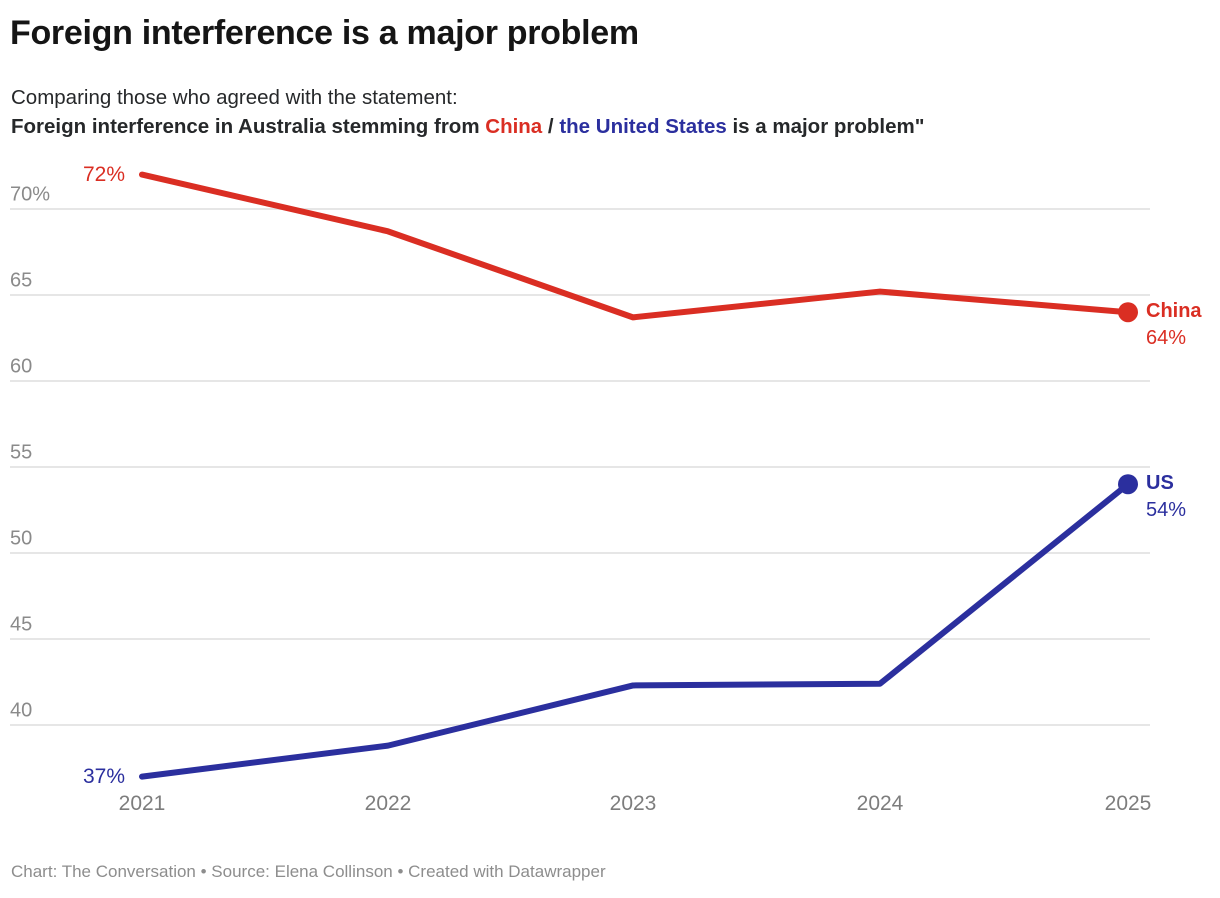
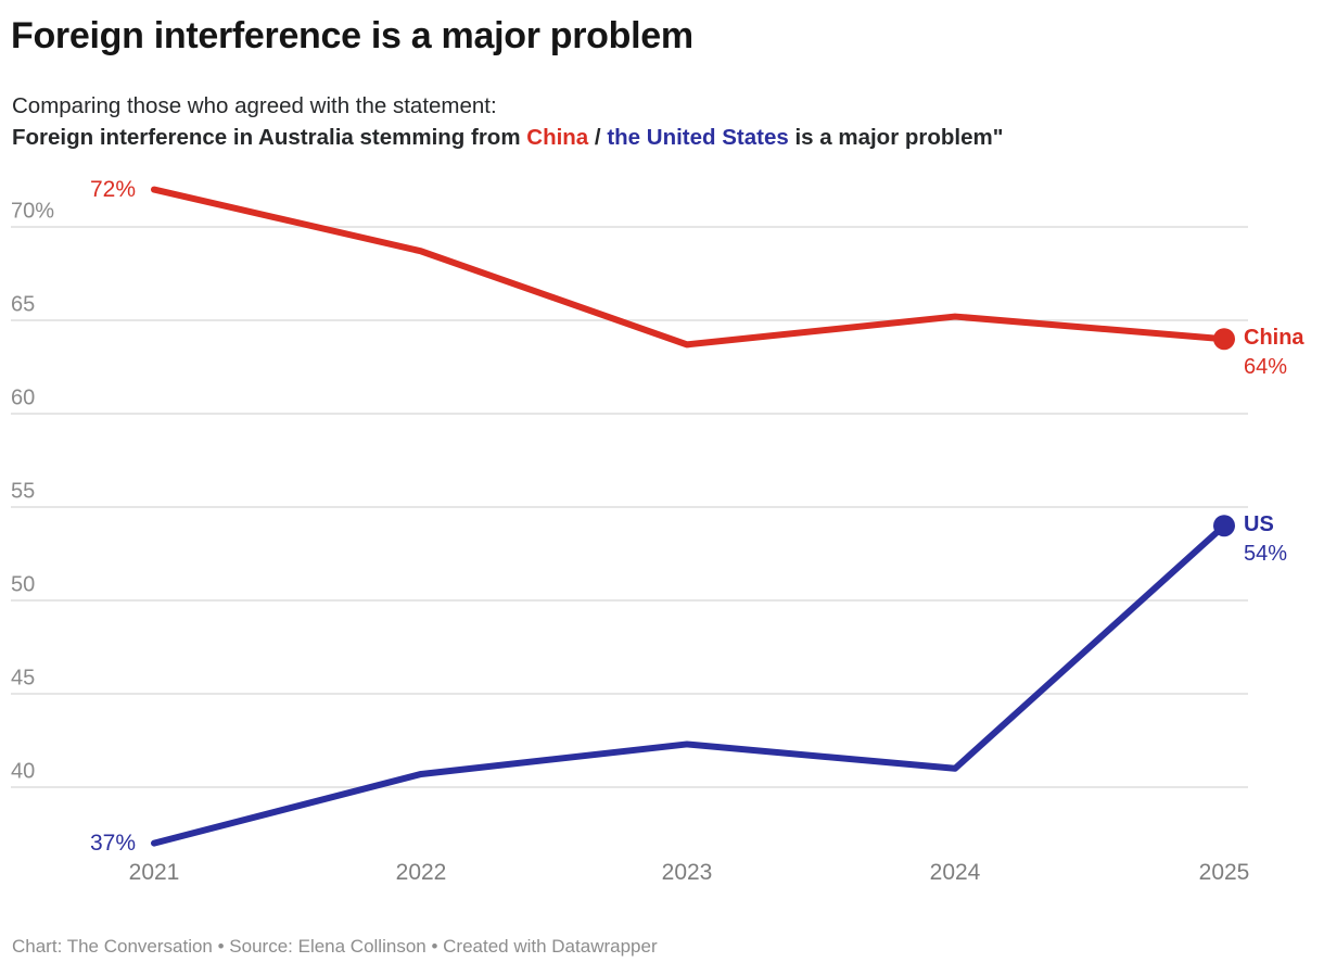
US/2022: 38.8% -> 40.7%
US/2024: 42.4% -> 41.0%
